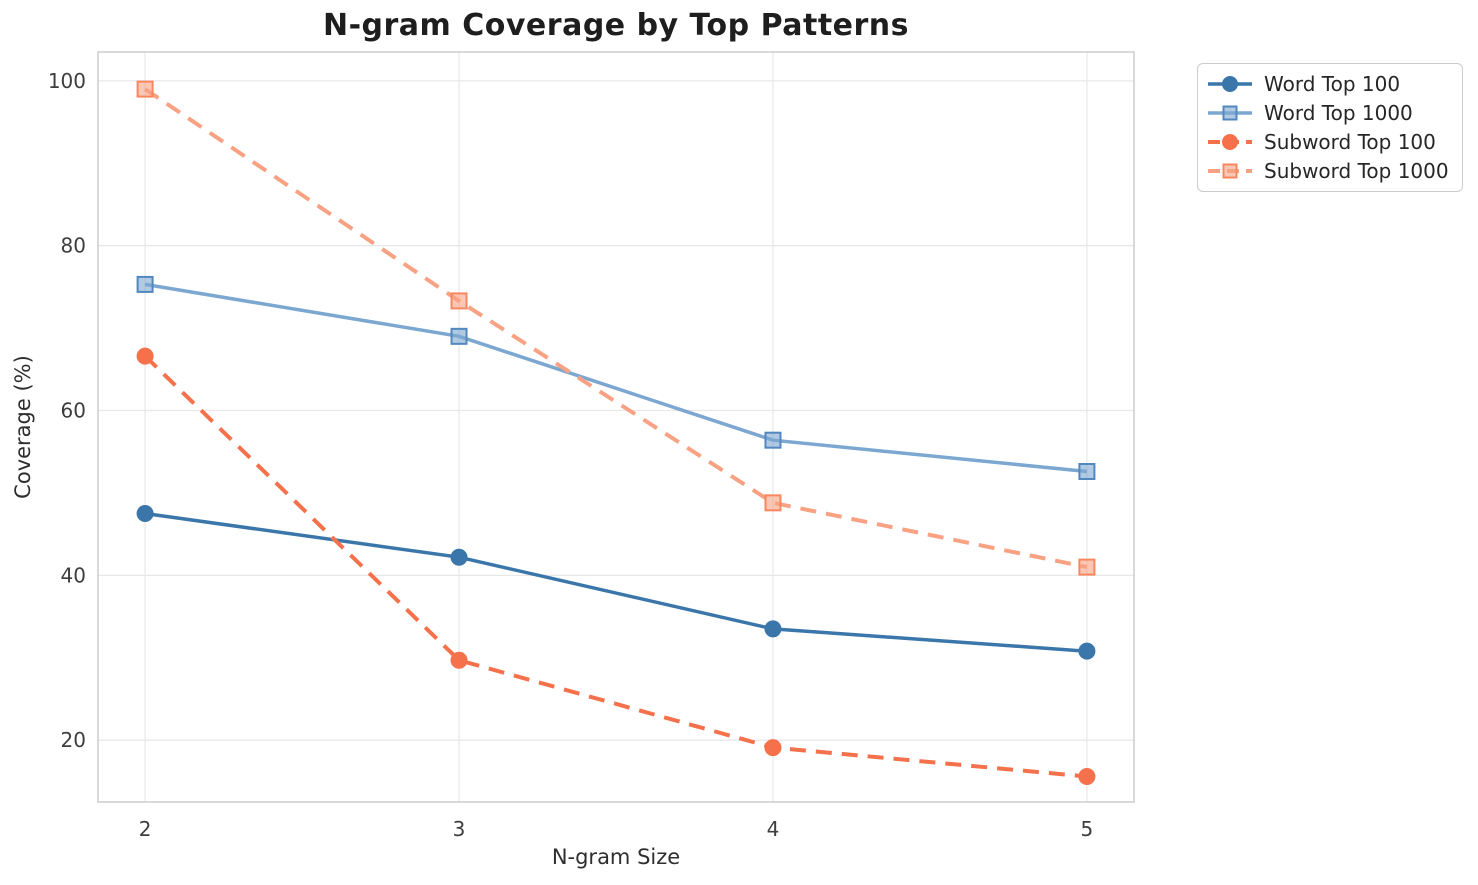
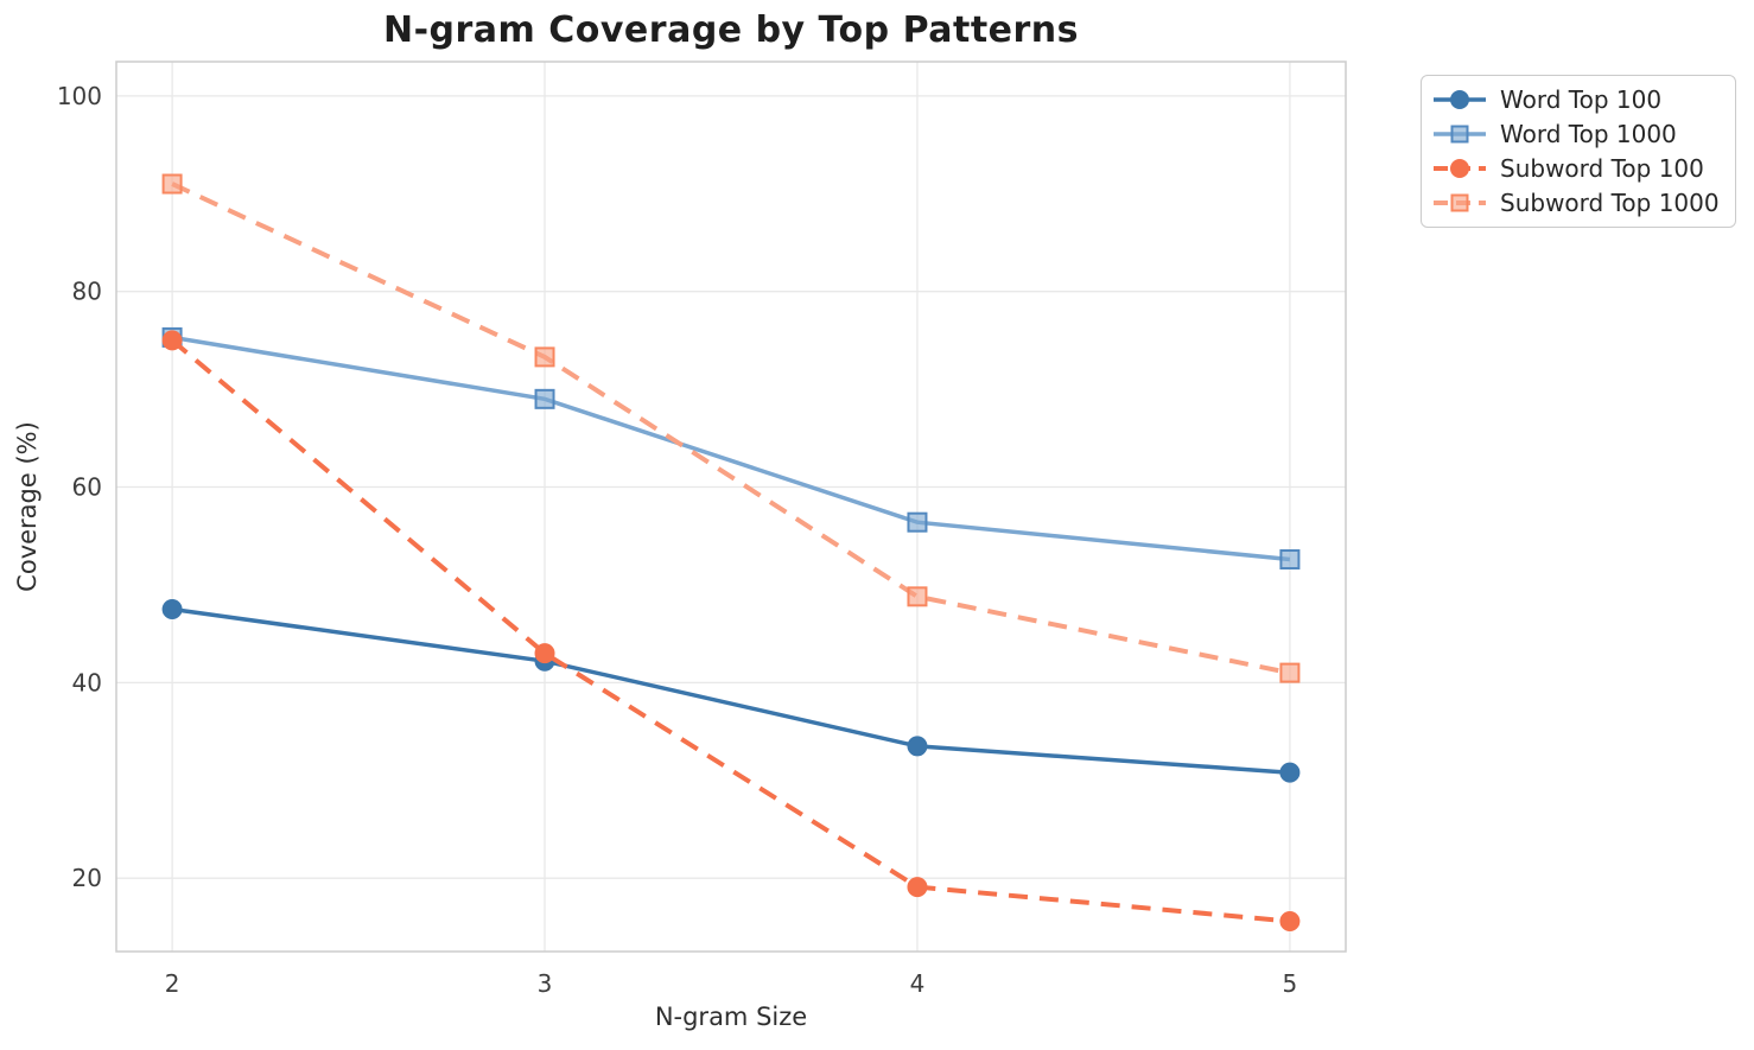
Subword Top 100/2: 67 -> 75
Subword Top 1000/2: 99 -> 91
Subword Top 100/3: 30 -> 43
